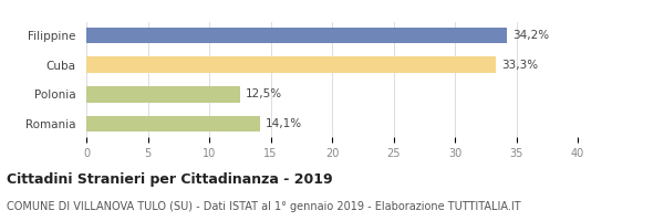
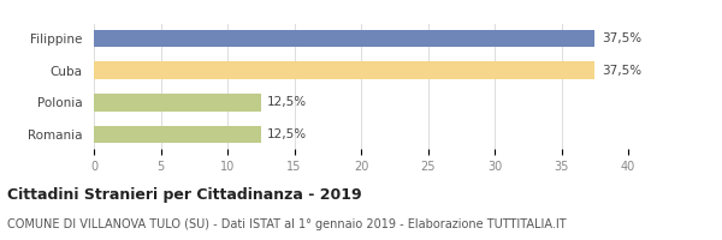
Filippine: 34,2% -> 37,5%
Cuba: 33,3% -> 37,5%
Romania: 14,1% -> 12,5%
